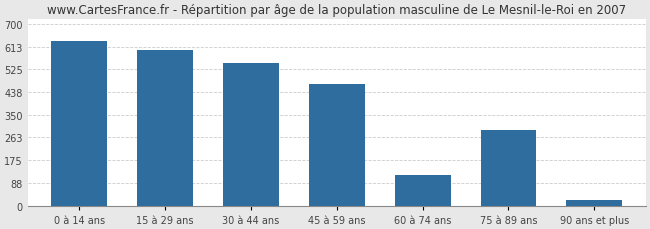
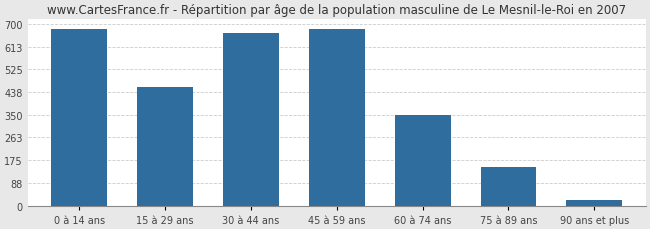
0 à 14 ans: 635 -> 681
15 à 29 ans: 600 -> 456
30 à 44 ans: 550 -> 664
45 à 59 ans: 470 -> 681
60 à 74 ans: 120 -> 350
75 à 89 ans: 290 -> 151
